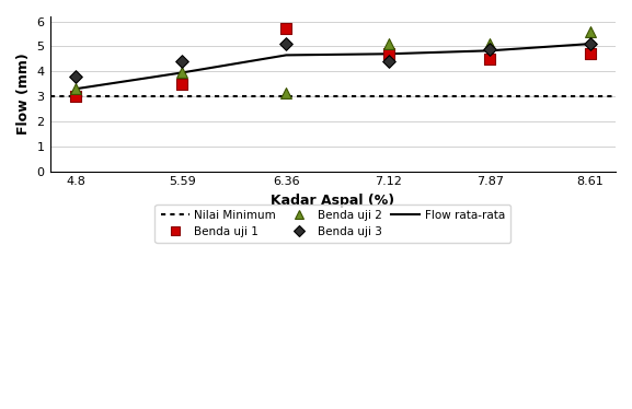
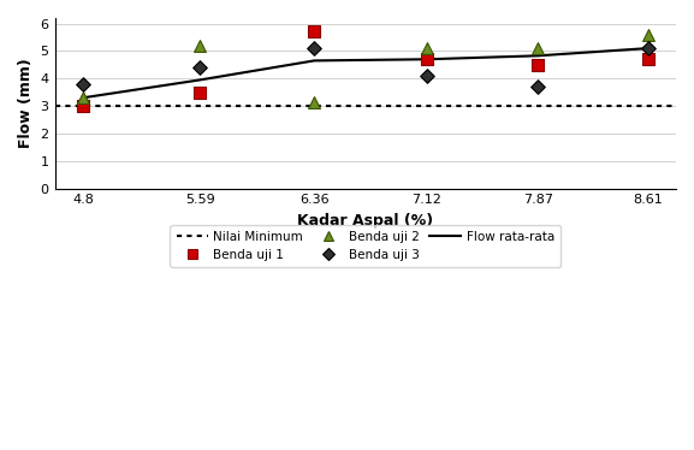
Benda uji 2/5.59: 3.95 -> 5.20
Benda uji 3/7.12: 4.4 -> 4.1
Benda uji 3/7.87: 4.9 -> 3.7
